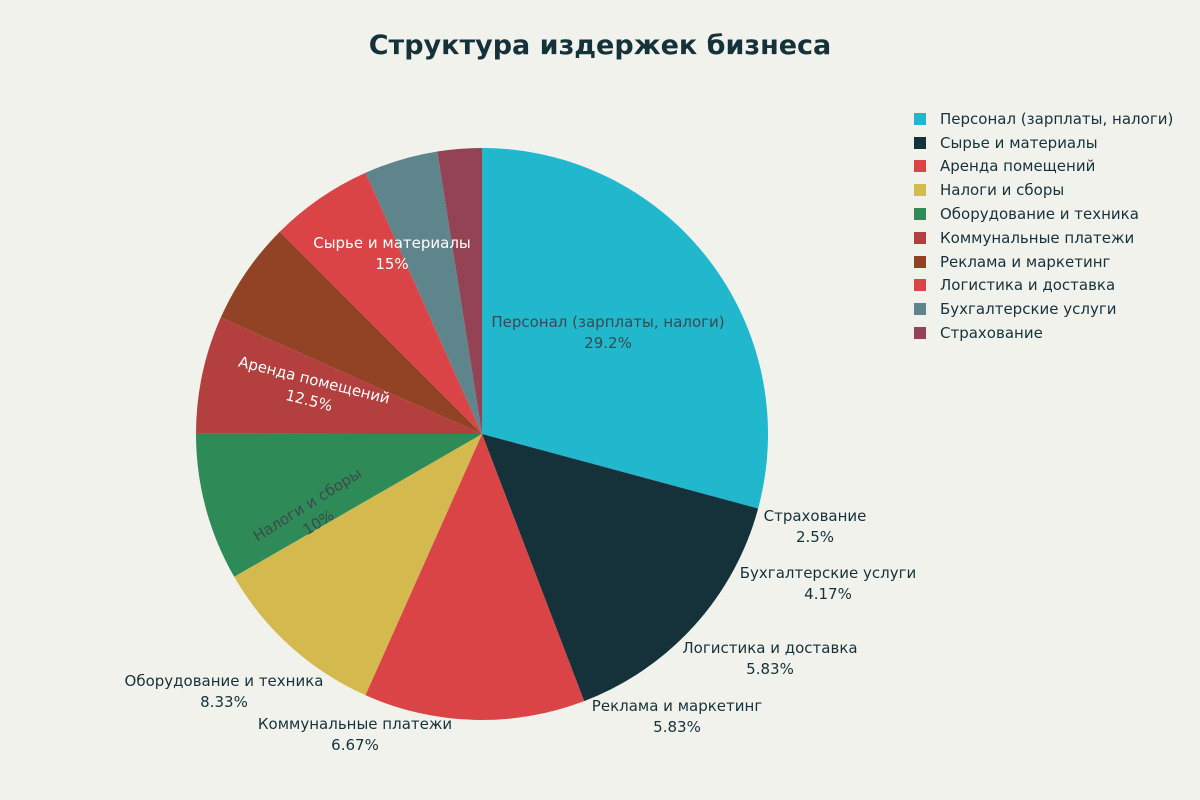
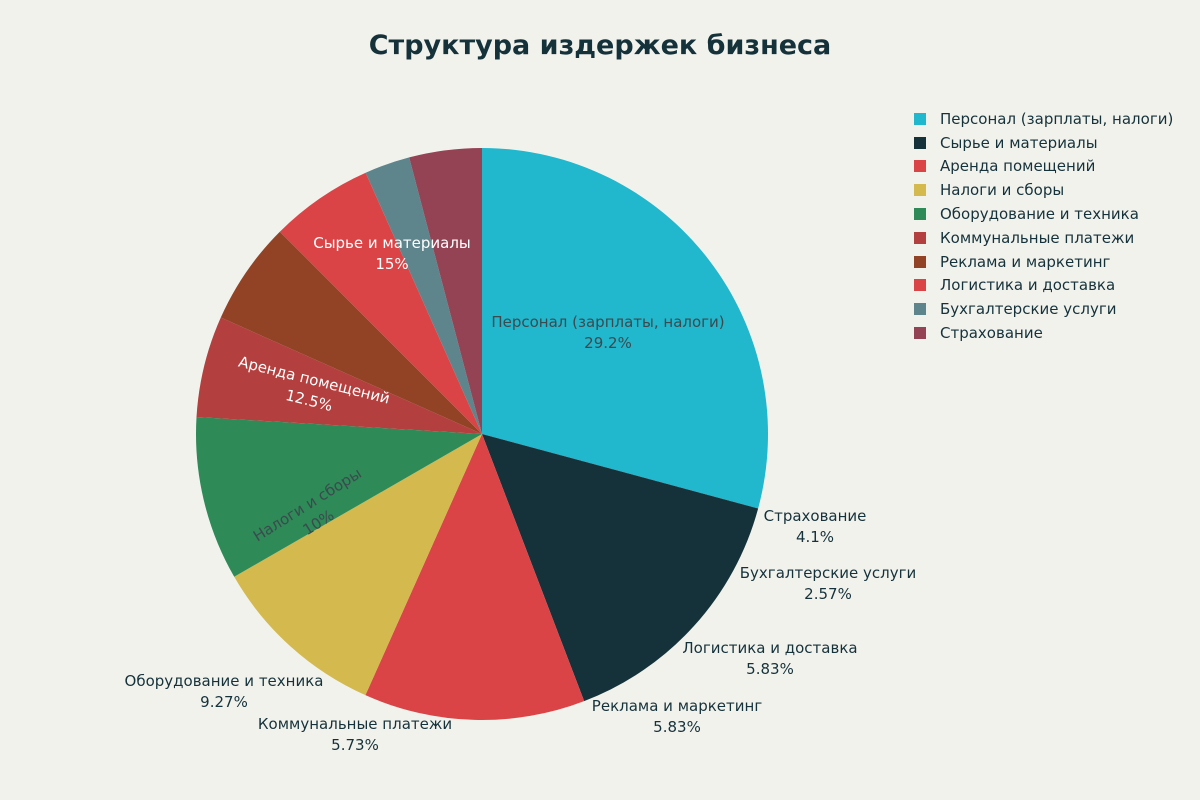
Оборудование и техника: 8.33% -> 9.27%
Коммунальные платежи: 6.67% -> 5.73%
Бухгалтерские услуги: 4.17% -> 2.57%
Страхование: 2.5% -> 4.1%
